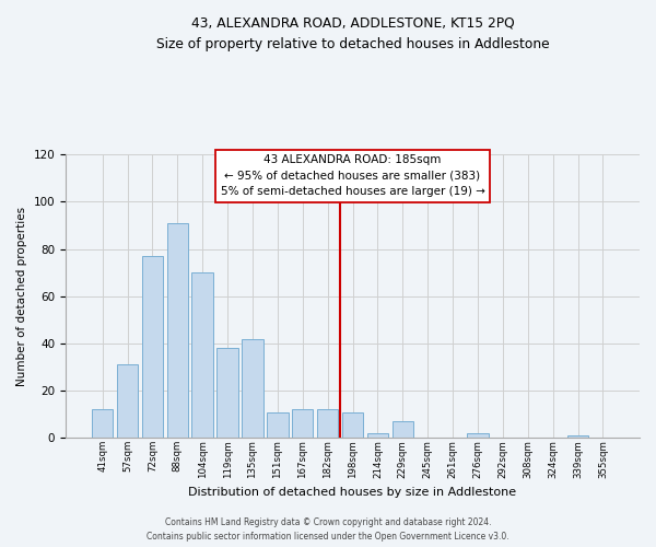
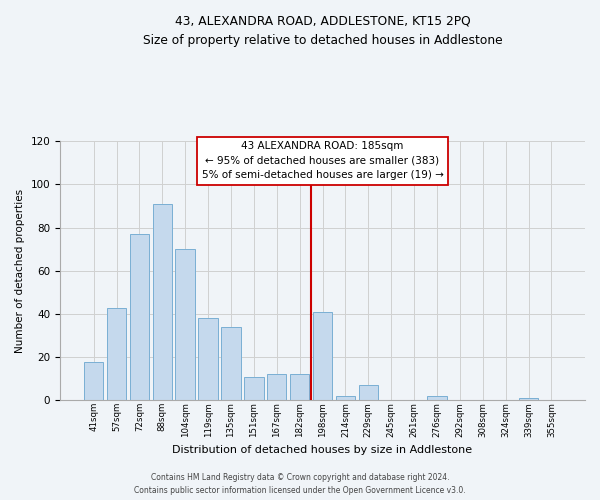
41sqm: 12 -> 18
57sqm: 31 -> 43
135sqm: 42 -> 34
198sqm: 11 -> 41
